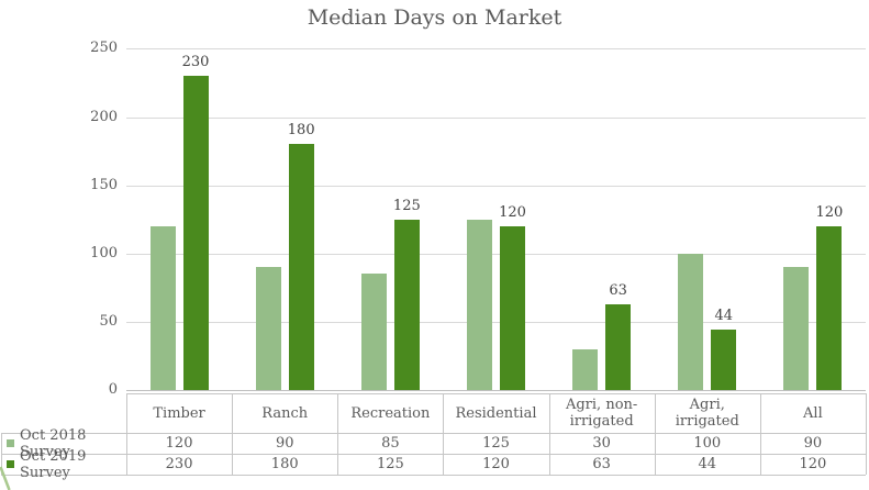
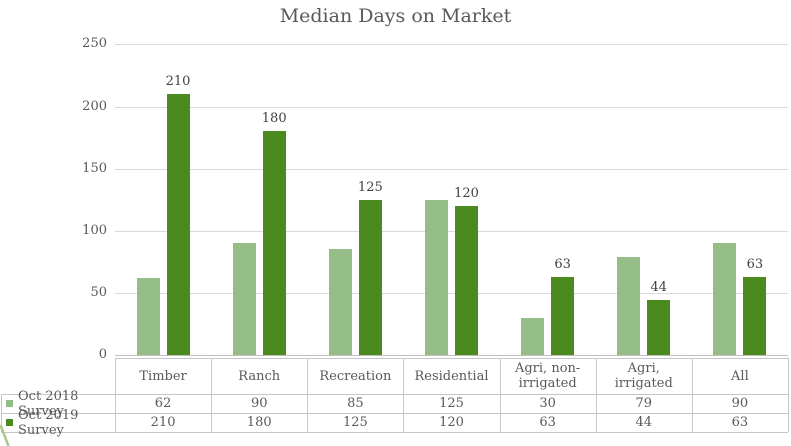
Oct 2018 Survey/Timber: 120 -> 62
Oct 2019 Survey/Timber: 230 -> 210
Oct 2018 Survey/Agri, irrigated: 100 -> 79
Oct 2019 Survey/All: 120 -> 63
